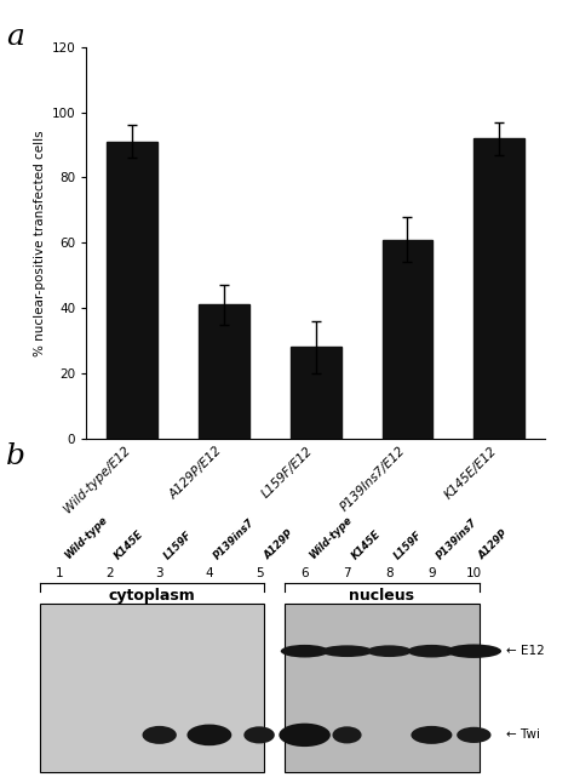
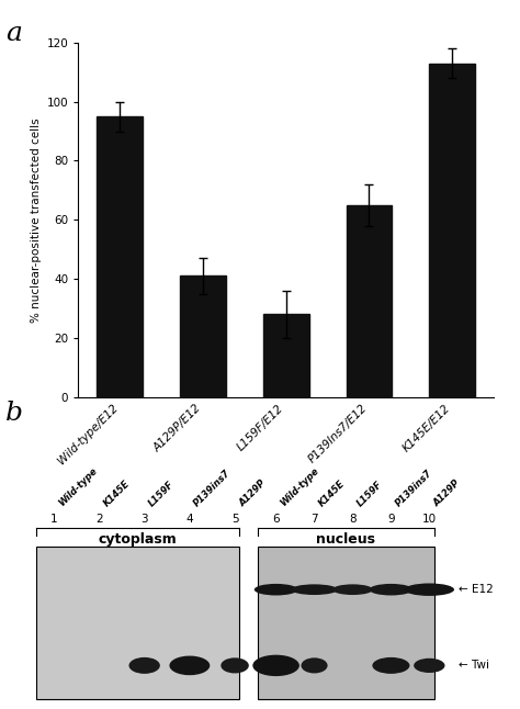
Wild-type/E12: 91 -> 95
P139Ins7/E12: 61 -> 65
K145E/E12: 92 -> 113
